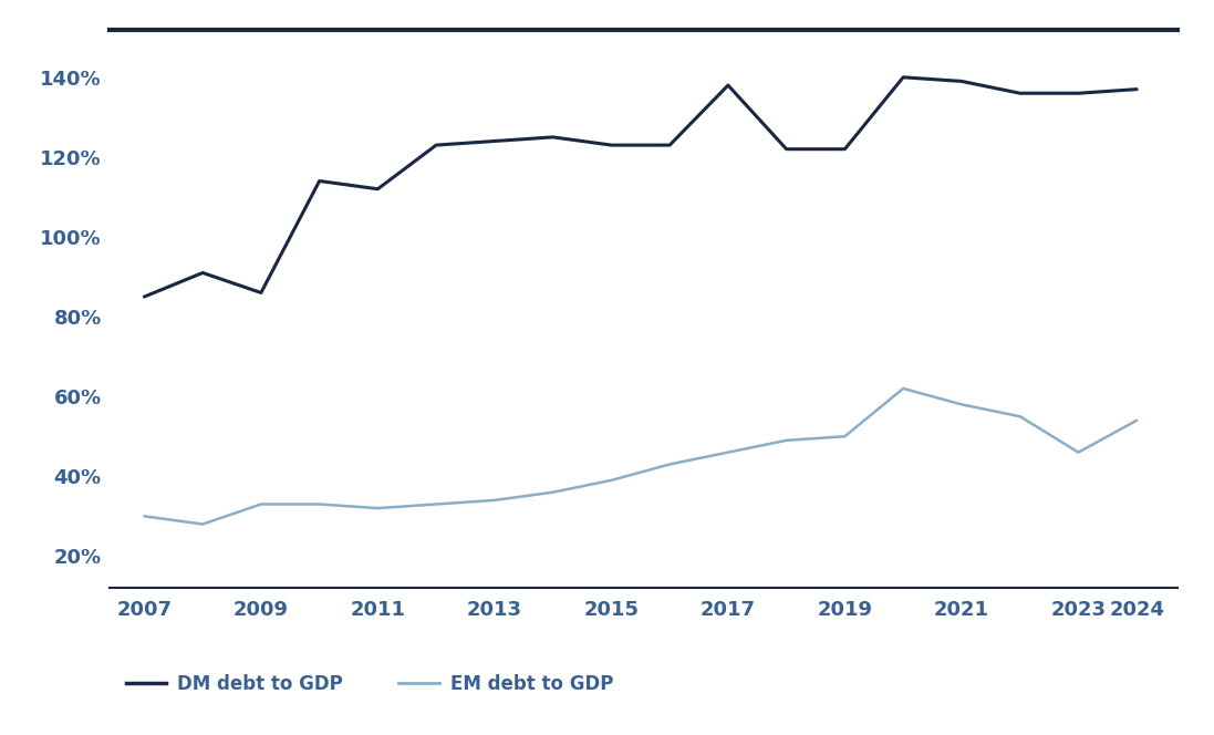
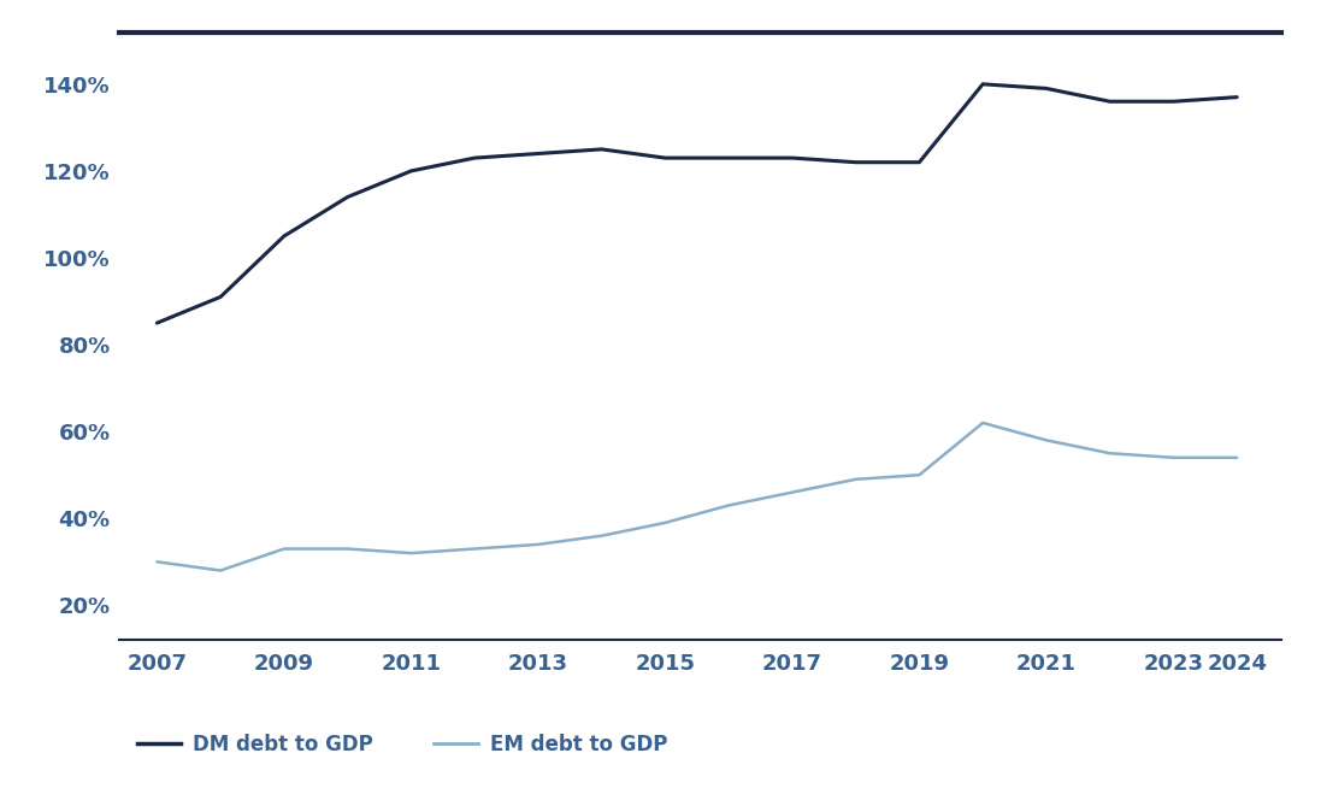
DM debt to GDP/2009: 86% -> 105%
DM debt to GDP/2011: 112% -> 120%
DM debt to GDP/2017: 138% -> 123%
EM debt to GDP/2023: 46% -> 54%
